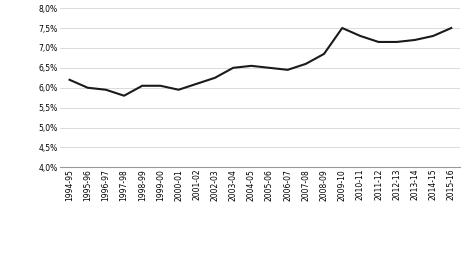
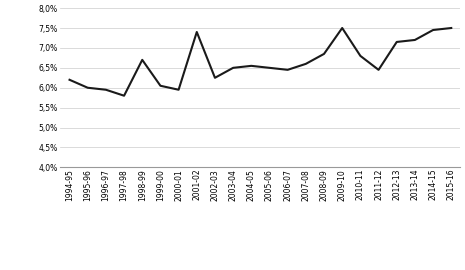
1998-99: 6,05% -> 6,70%
2001-02: 6,10% -> 7,40%
2010-11: 7,30% -> 6,80%
2011-12: 7,15% -> 6,45%
2014-15: 7,30% -> 7,45%
